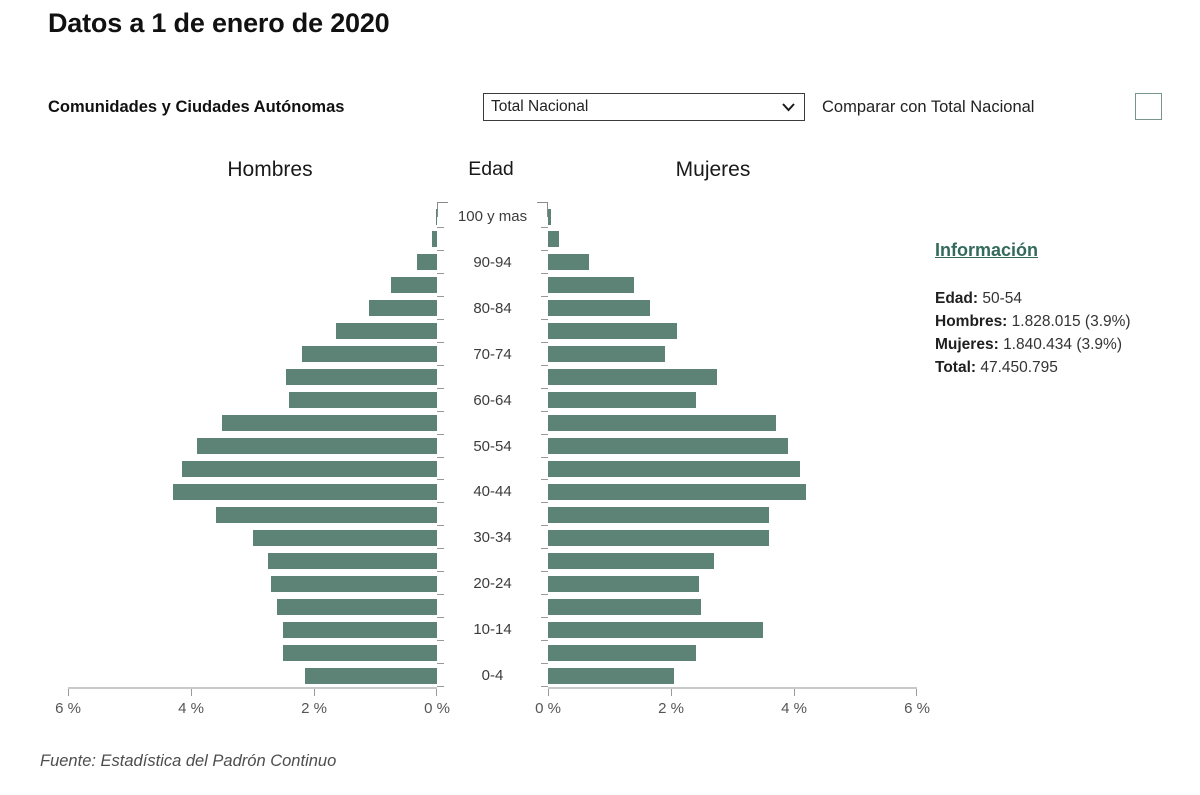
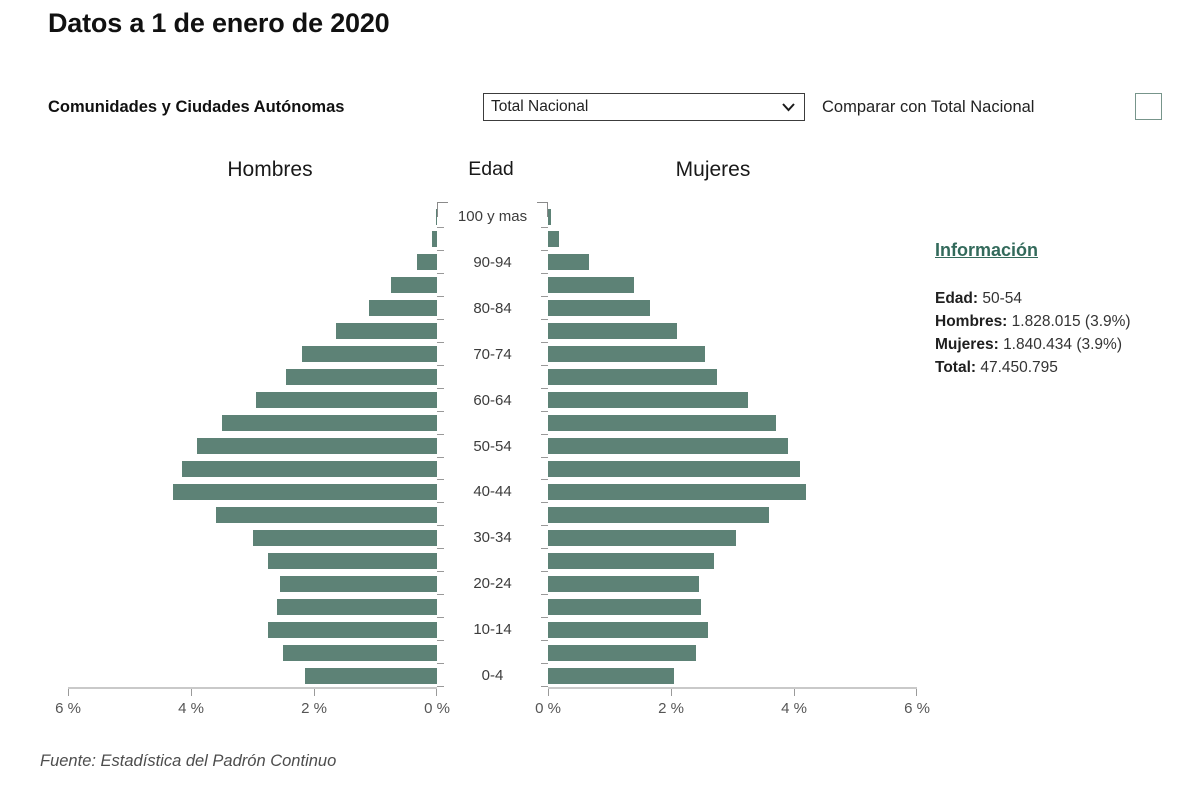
Hombres/10-14: 2.5% -> 2.8%
Mujeres/10-14: 3.5% -> 2.6%
Hombres/20-24: 2.7% -> 2.5%
Mujeres/30-34: 3.6% -> 3.0%
Hombres/60-64: 2.4% -> 3.0%
Mujeres/60-64: 2.4% -> 3.2%
Mujeres/70-74: 1.9% -> 2.5%
